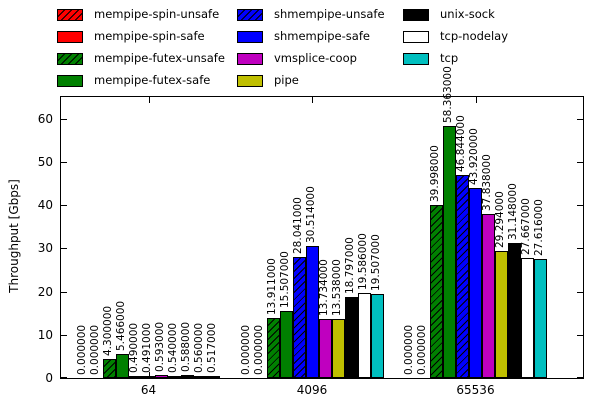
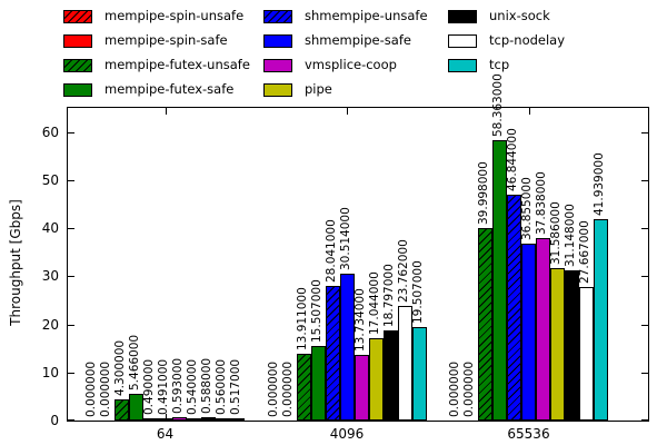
pipe/4096: 13.538000 -> 17.044000
tcp-nodelay/4096: 19.586000 -> 23.762000
shmempipe-safe/65536: 43.920000 -> 36.855000
pipe/65536: 29.294000 -> 31.586000
tcp/65536: 27.616000 -> 41.939000
